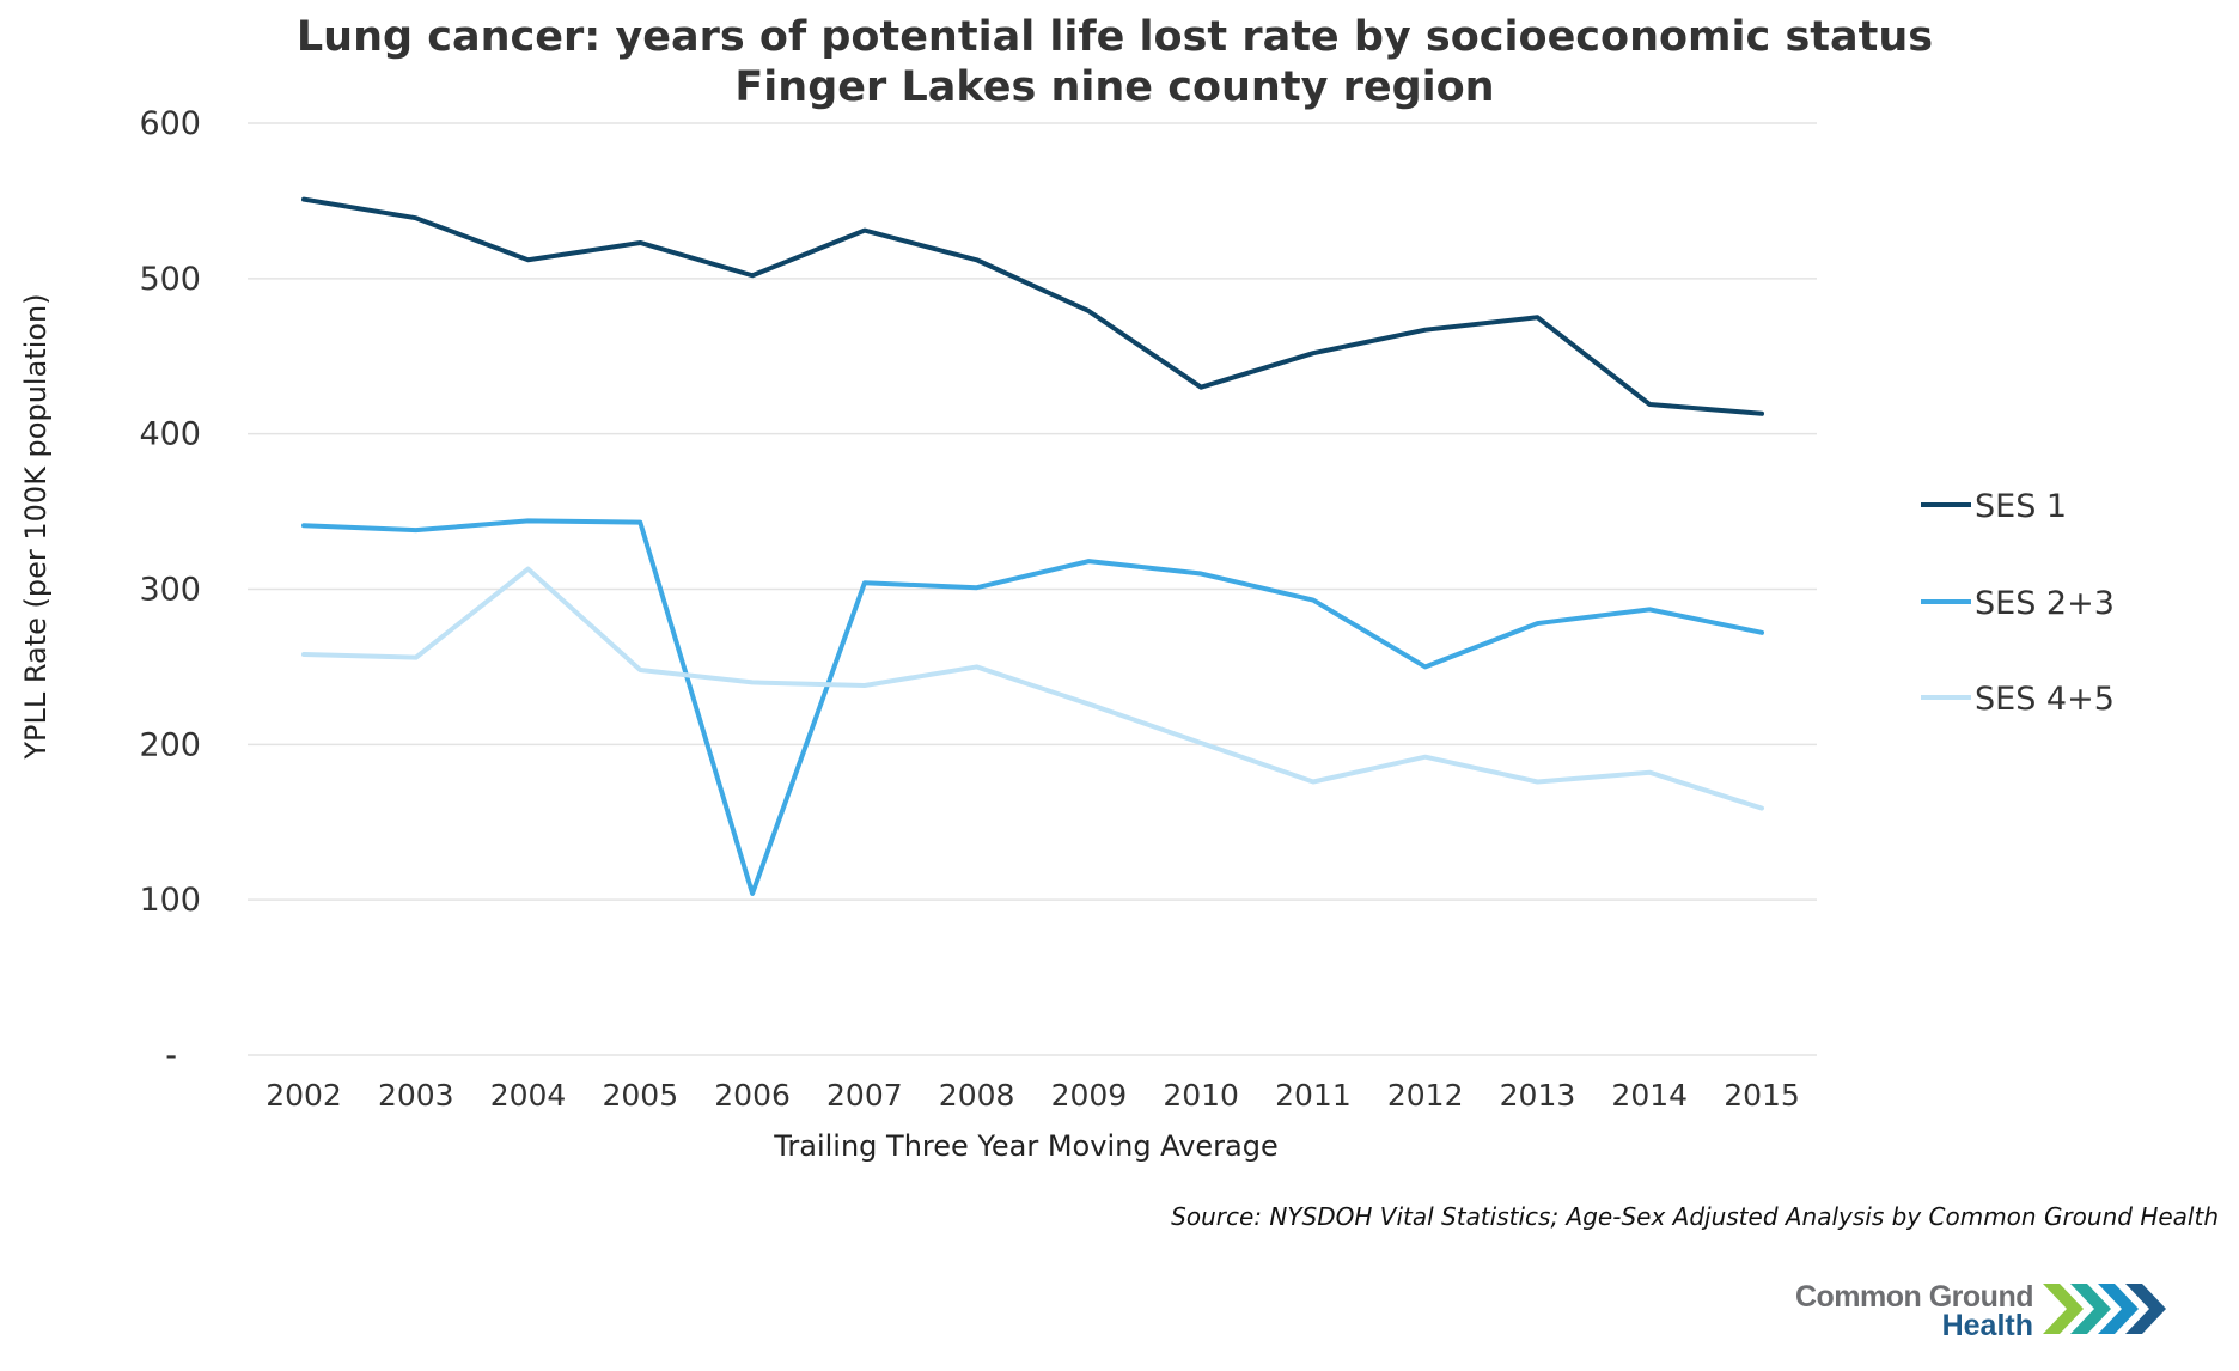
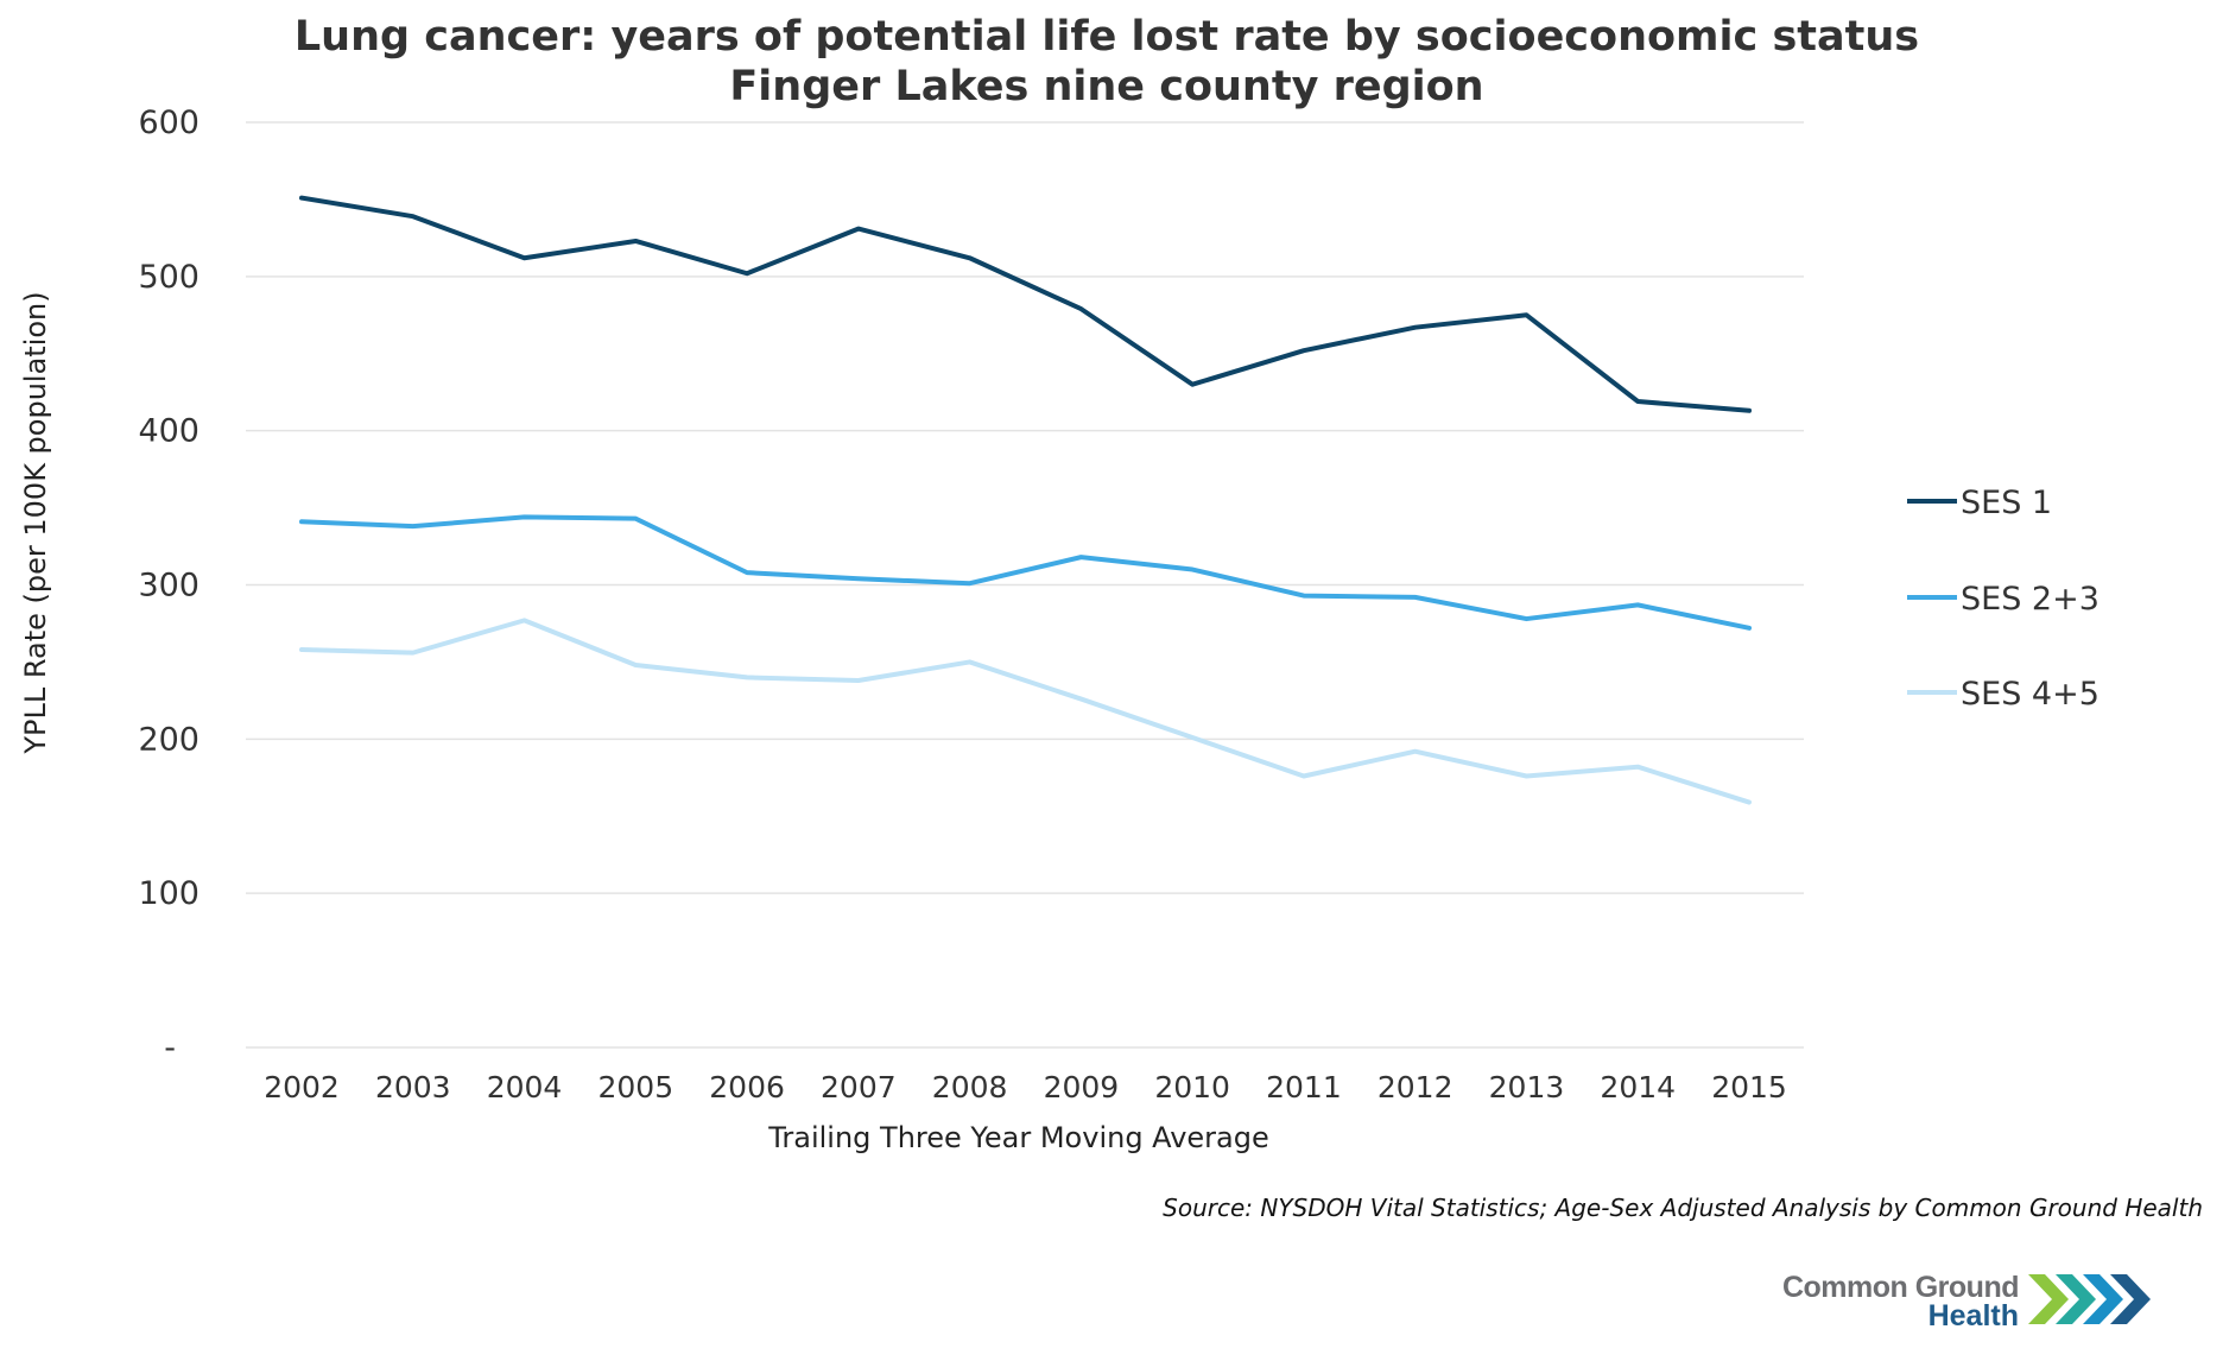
SES 4+5/2004: 313 -> 277
SES 2+3/2006: 104 -> 308
SES 2+3/2012: 250 -> 292
